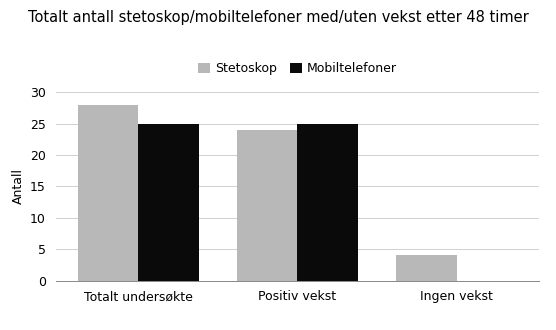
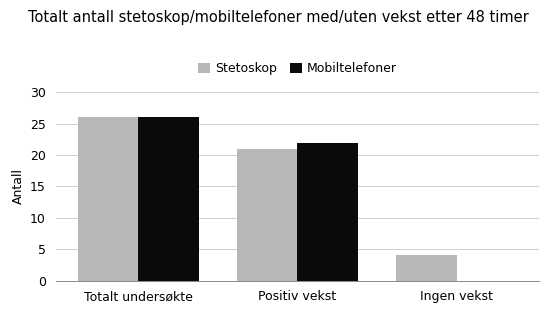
Stetoskop/Totalt undersøkte: 28 -> 26
Mobiltelefoner/Totalt undersøkte: 25 -> 26
Stetoskop/Positiv vekst: 24 -> 21
Mobiltelefoner/Positiv vekst: 25 -> 22
